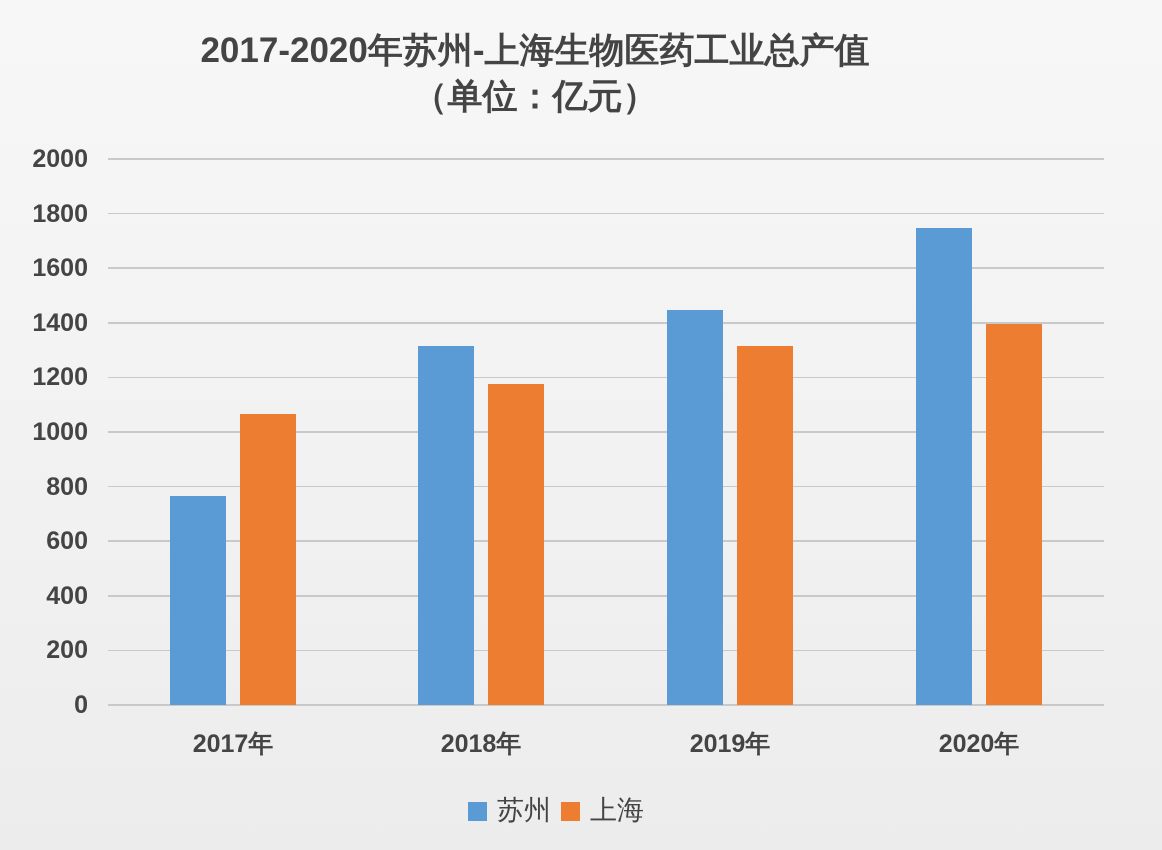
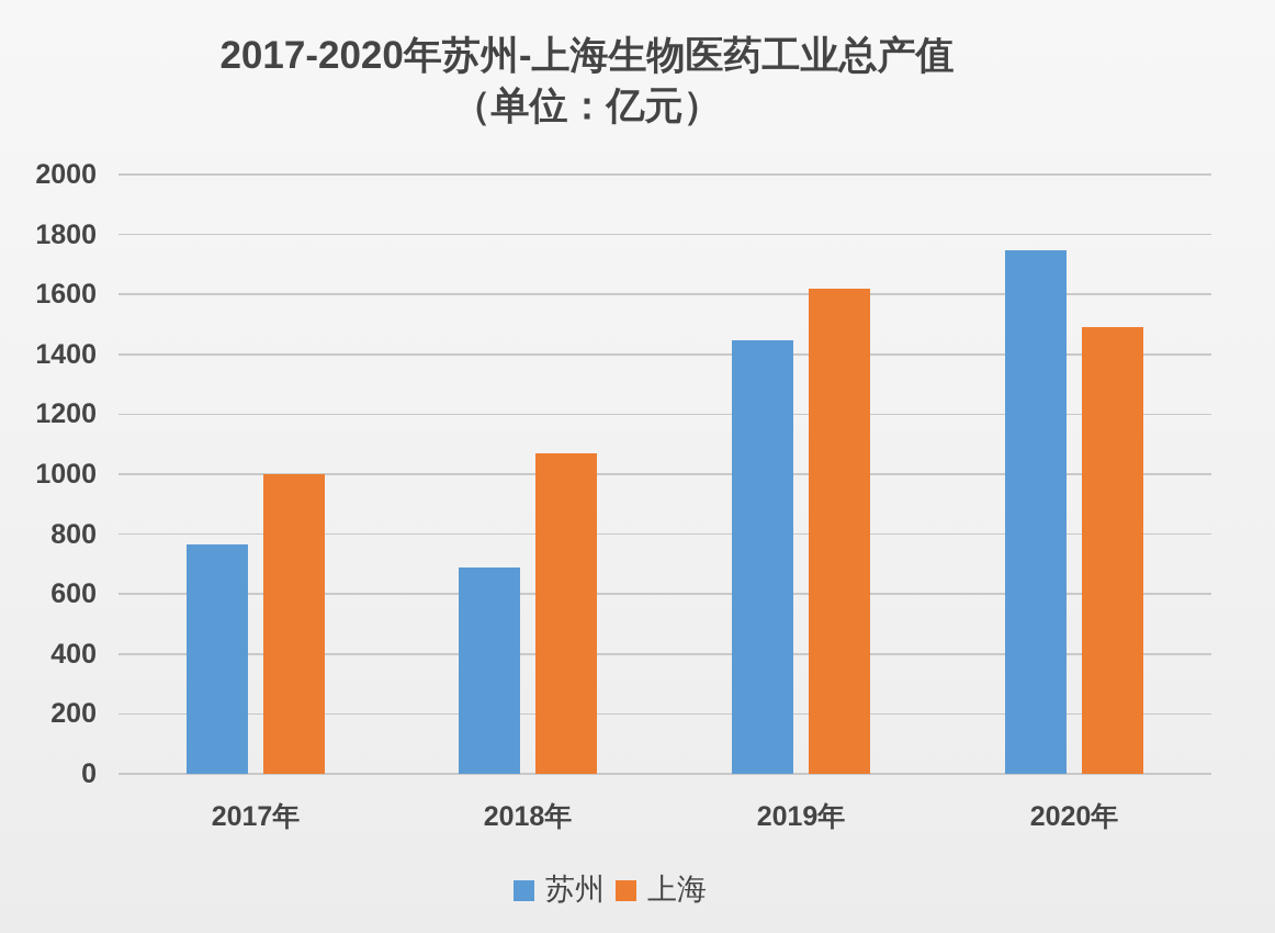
上海/2017年: 1070 -> 1000
苏州/2018年: 1320 -> 690
上海/2018年: 1180 -> 1070
上海/2019年: 1320 -> 1620
上海/2020年: 1400 -> 1490
